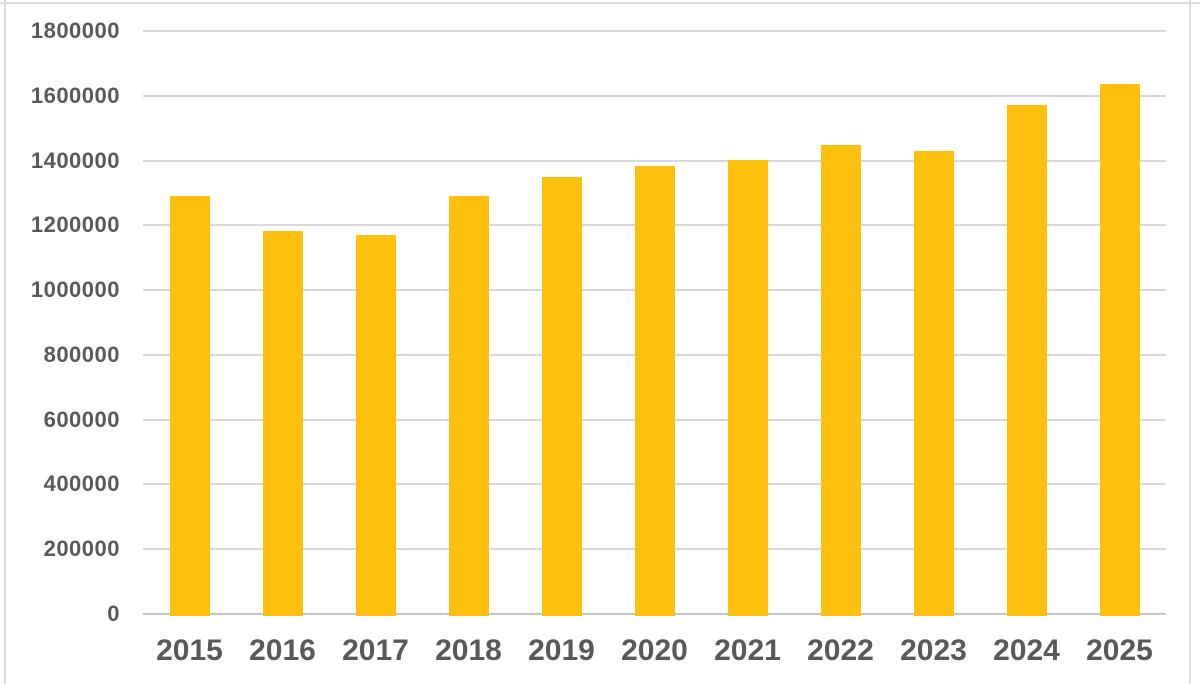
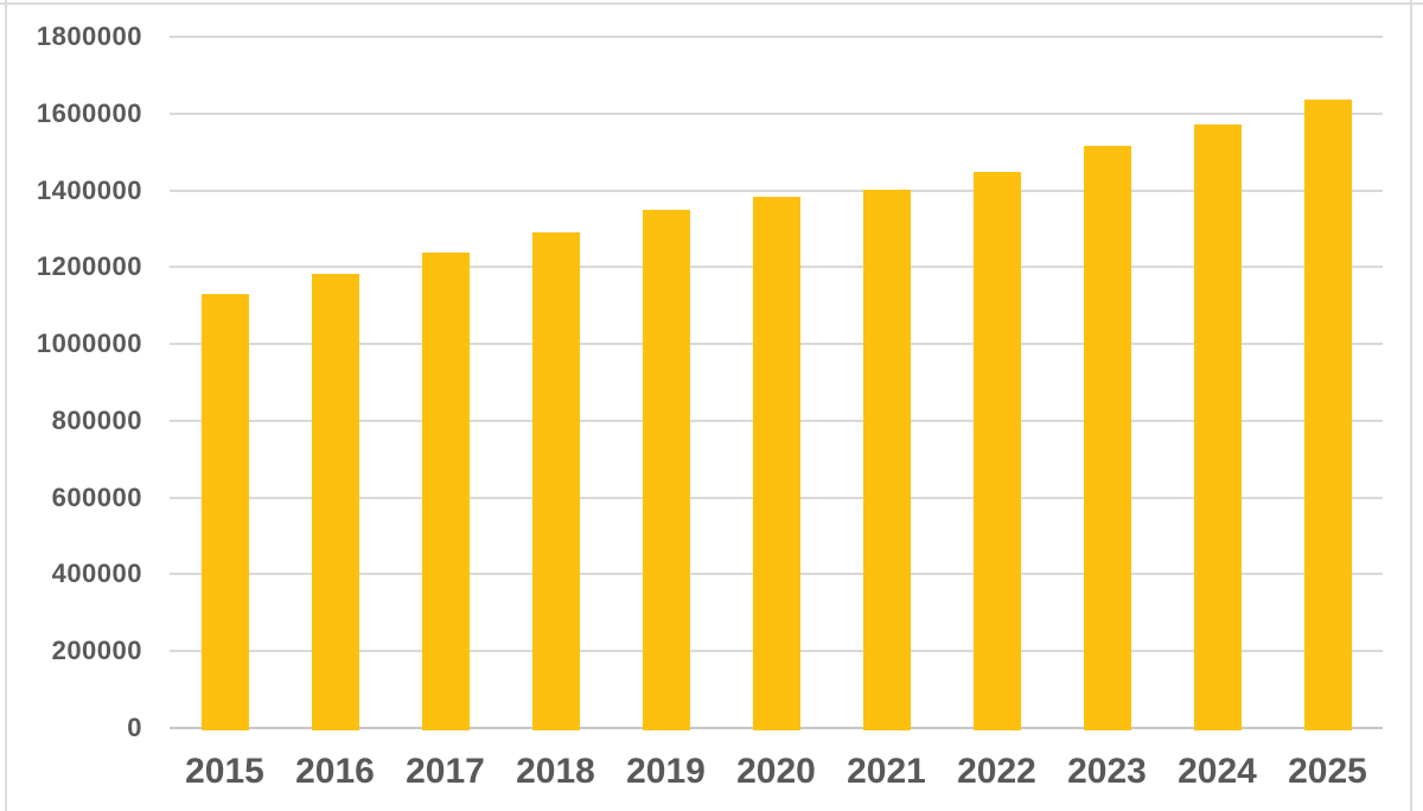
2015: 1290000 -> 1130000
2017: 1170000 -> 1240000
2023: 1430000 -> 1520000
